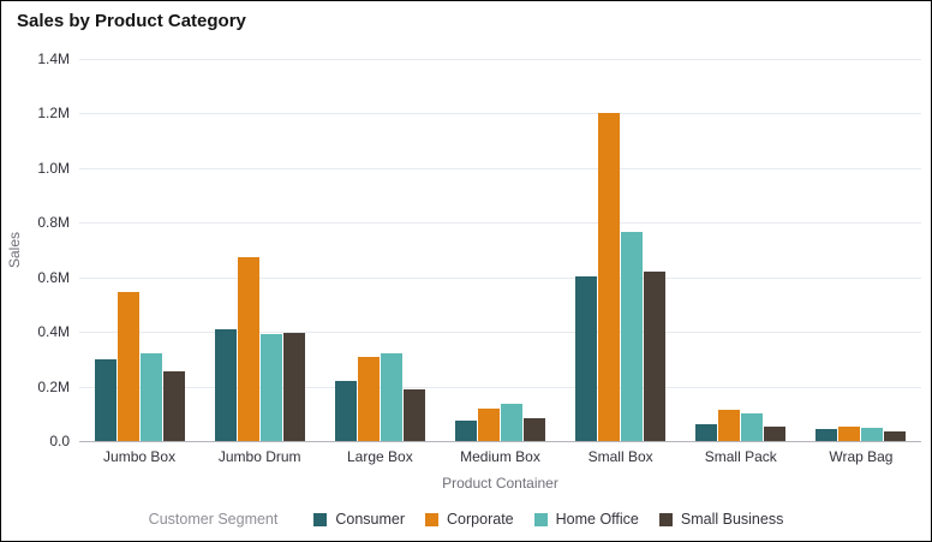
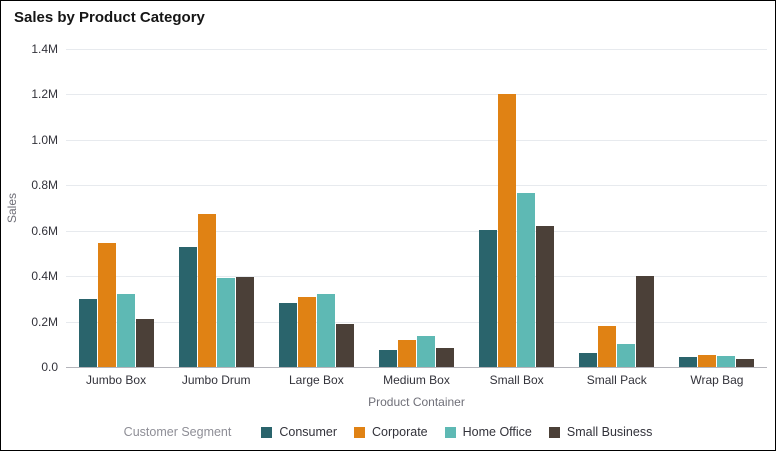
Small Business/Jumbo Box: 0.26M -> 0.21M
Consumer/Jumbo Drum: 0.41M -> 0.53M
Consumer/Large Box: 0.22M -> 0.28M
Corporate/Small Pack: 0.12M -> 0.18M
Small Business/Small Pack: 0.06M -> 0.40M
